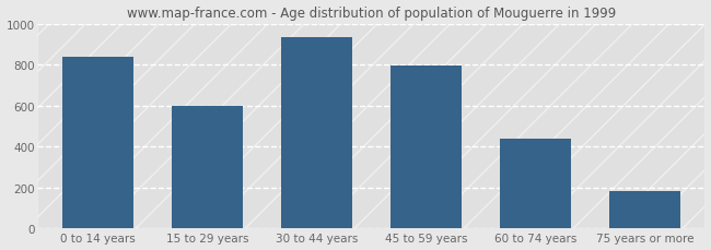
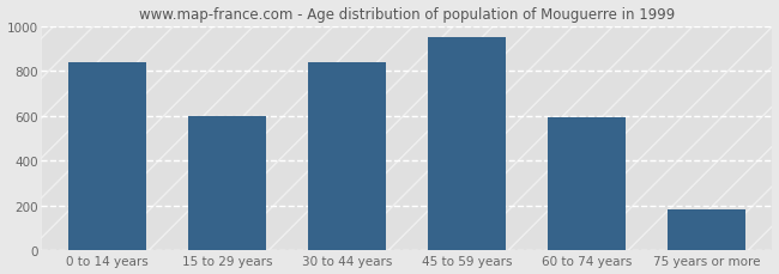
30 to 44 years: 940 -> 840
45 to 59 years: 790 -> 950
60 to 74 years: 440 -> 590
